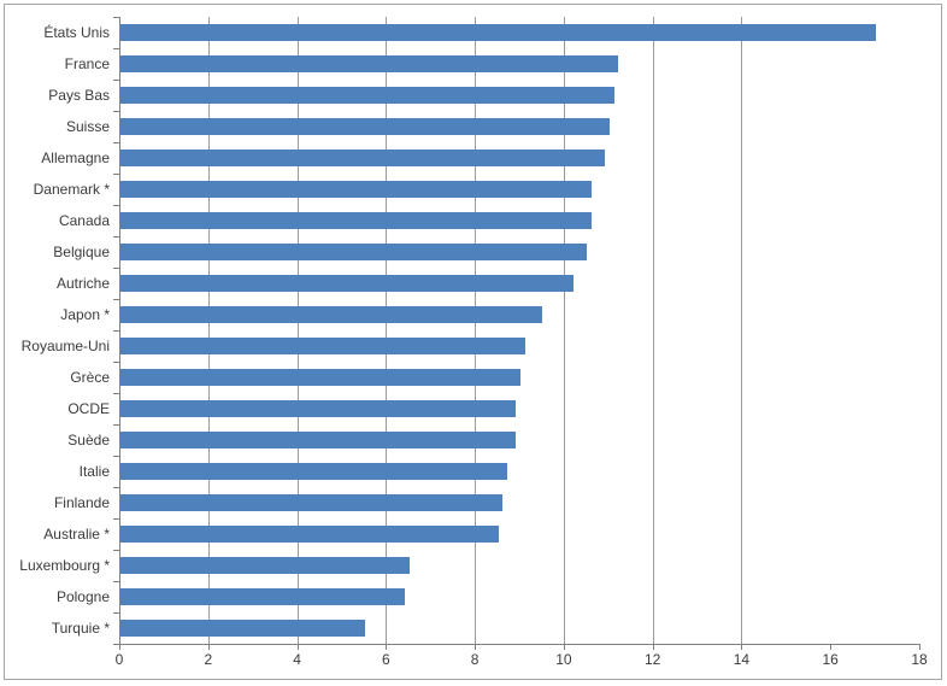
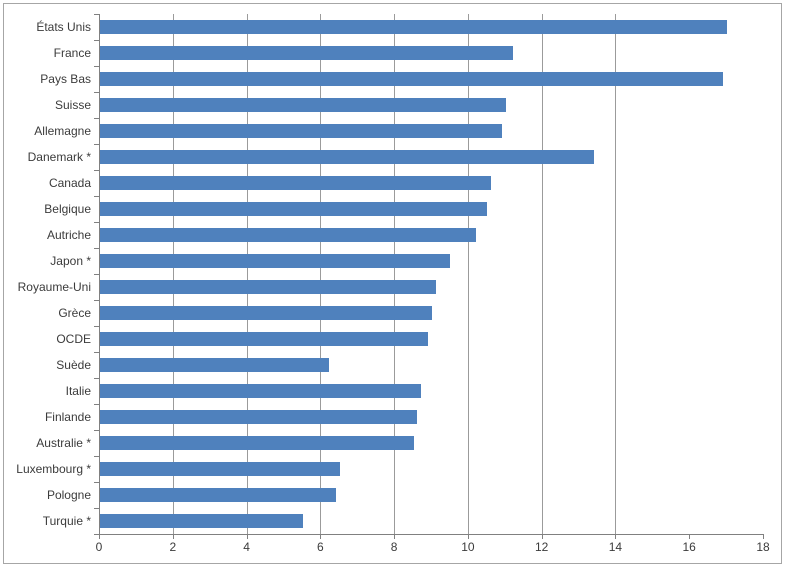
Pays Bas: 11.1 -> 16.9
Danemark *: 10.6 -> 13.4
Suède: 8.9 -> 6.2
